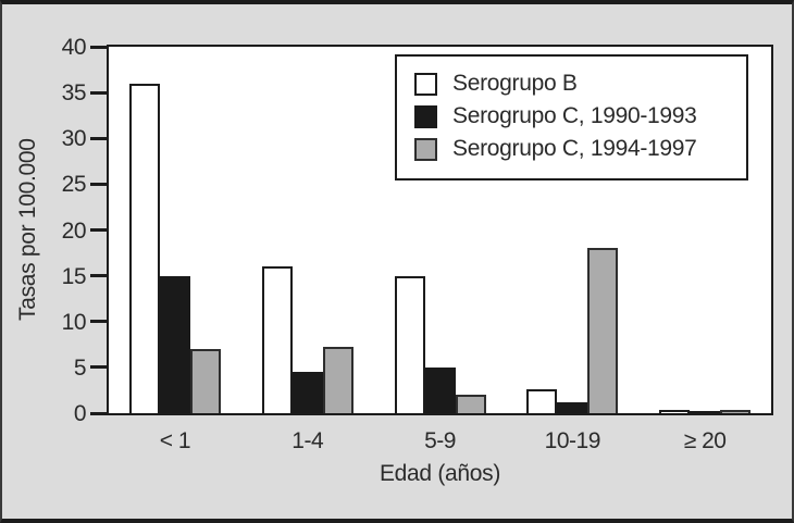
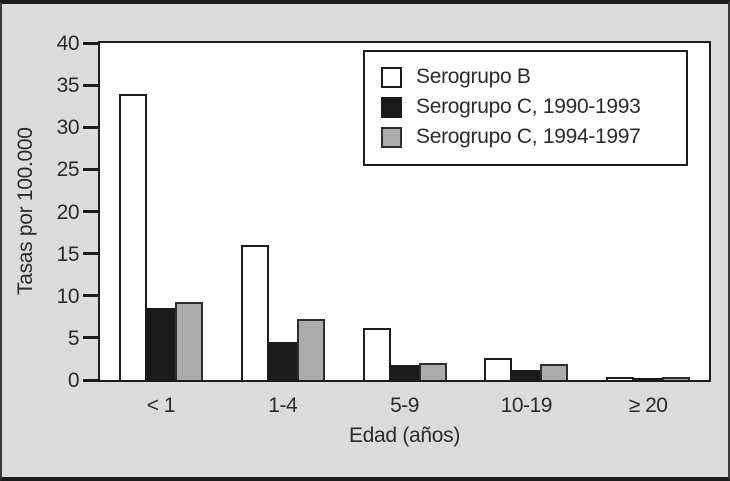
Serogrupo B/< 1: 36 -> 34
Serogrupo C, 1990-1993/< 1: 15 -> 8
Serogrupo C, 1994-1997/< 1: 7 -> 9
Serogrupo B/5-9: 15 -> 6
Serogrupo C, 1990-1993/5-9: 5 -> 2
Serogrupo C, 1994-1997/10-19: 18 -> 2
